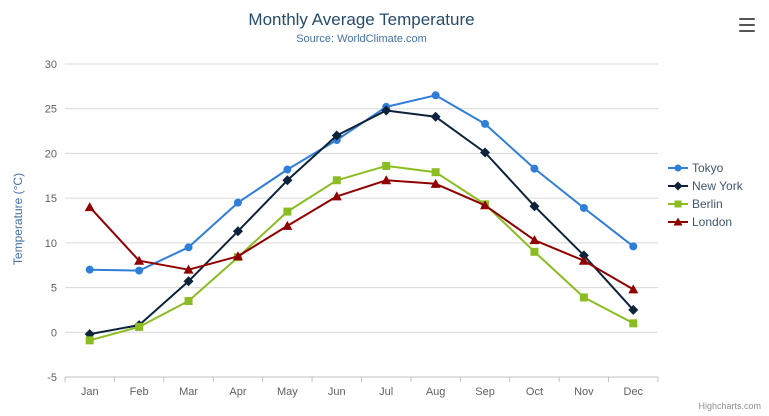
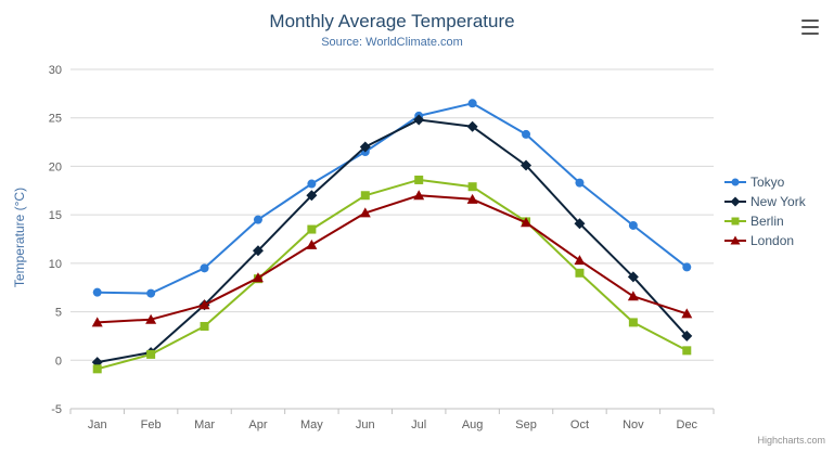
London/Jan: 14 -> 4
London/Feb: 8 -> 4
London/Mar: 7 -> 6
London/Nov: 8 -> 7
